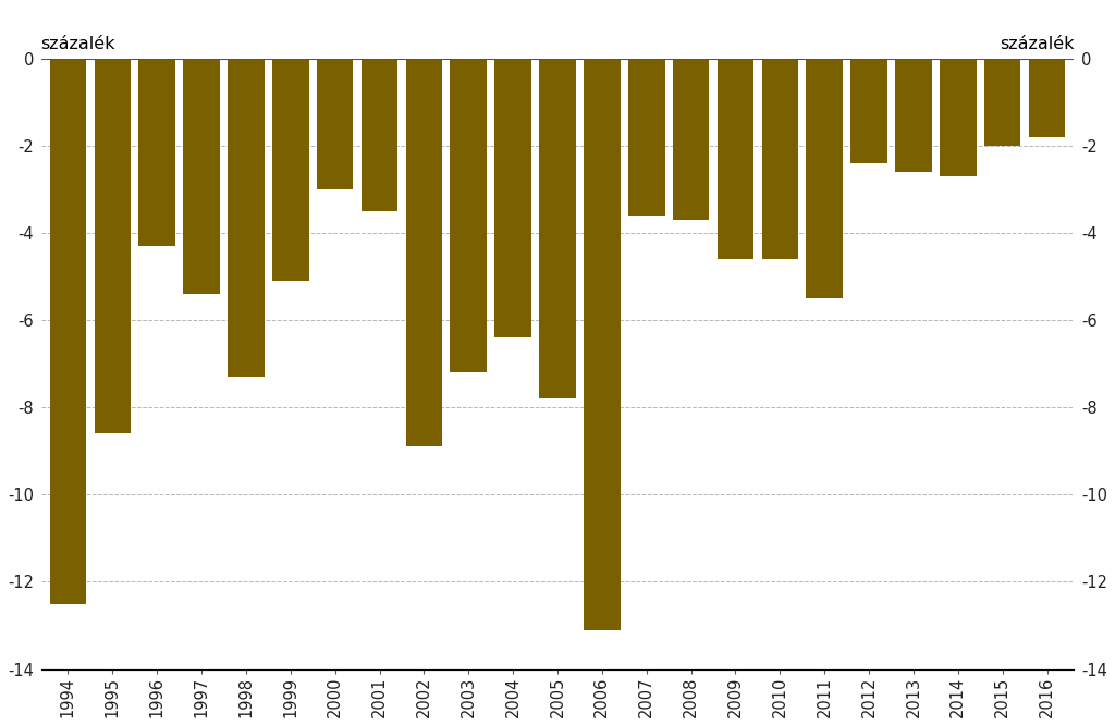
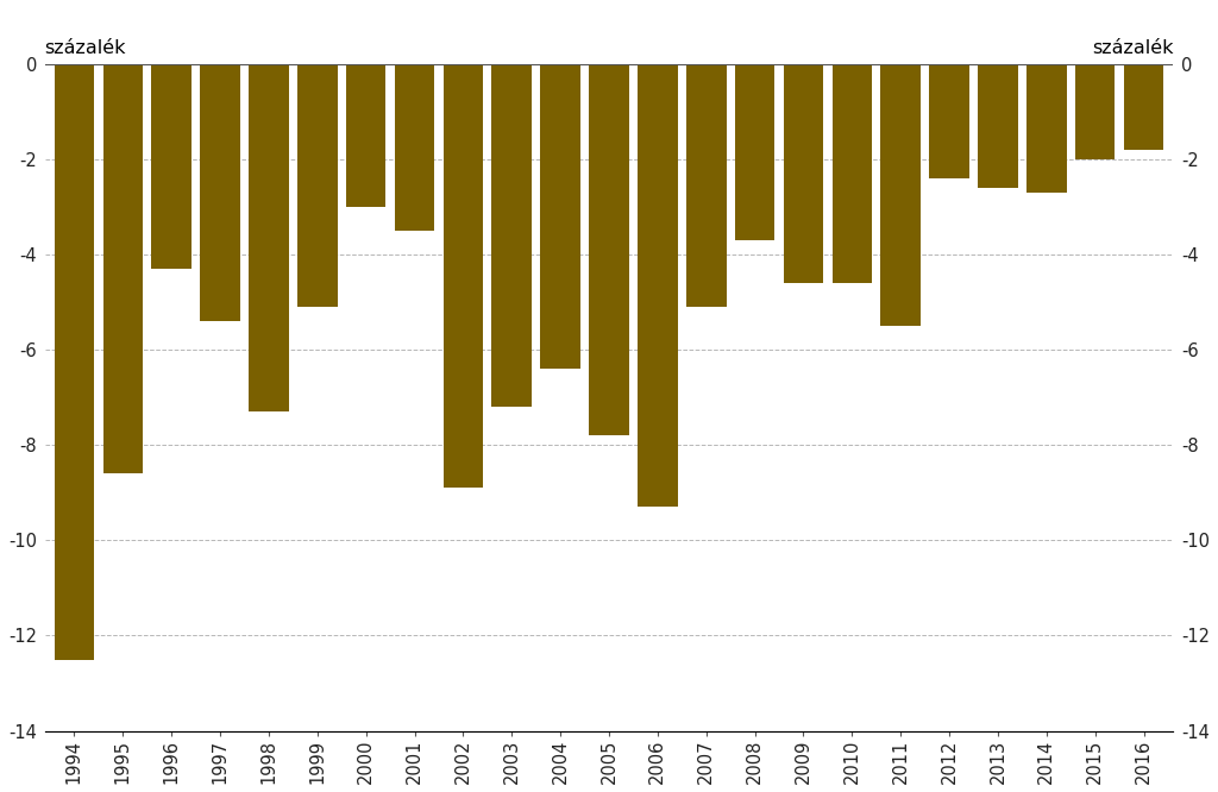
2006: -13.1 -> -9.3
2007: -3.6 -> -5.1
